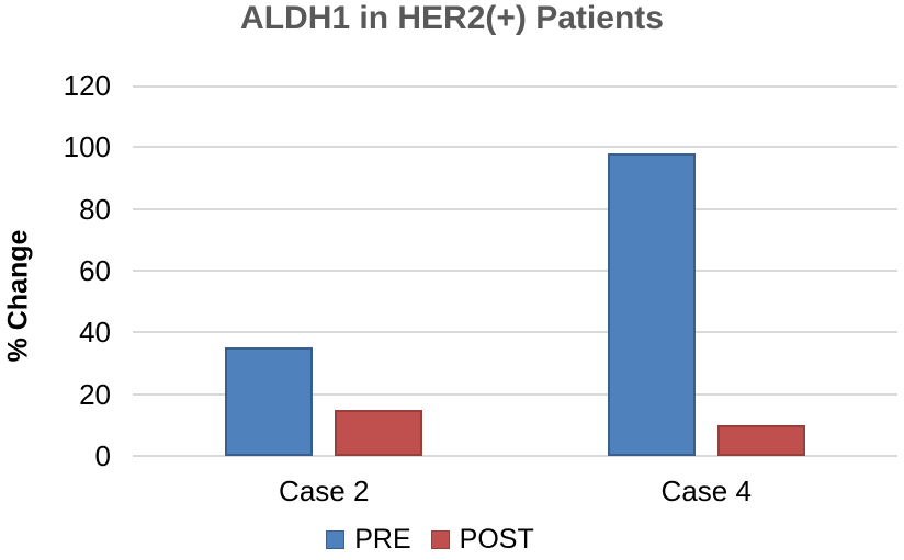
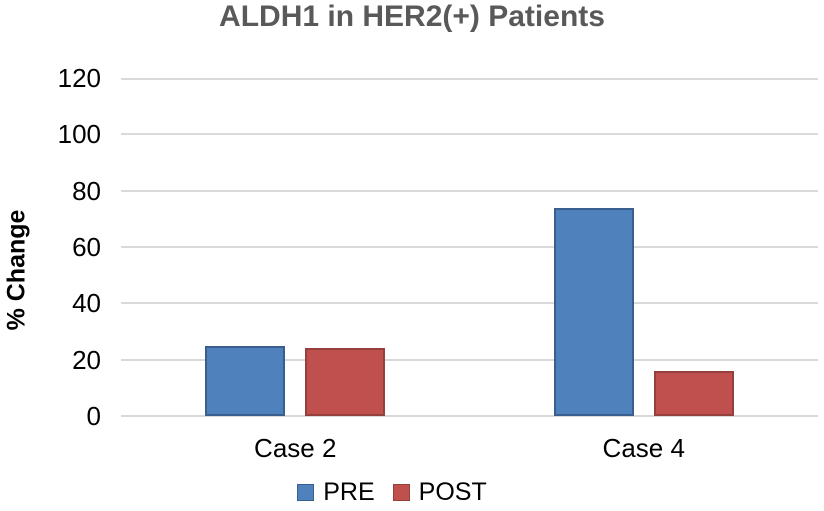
PRE/Case 2: 35 -> 25
POST/Case 2: 15 -> 24
PRE/Case 4: 98 -> 74
POST/Case 4: 10 -> 16
